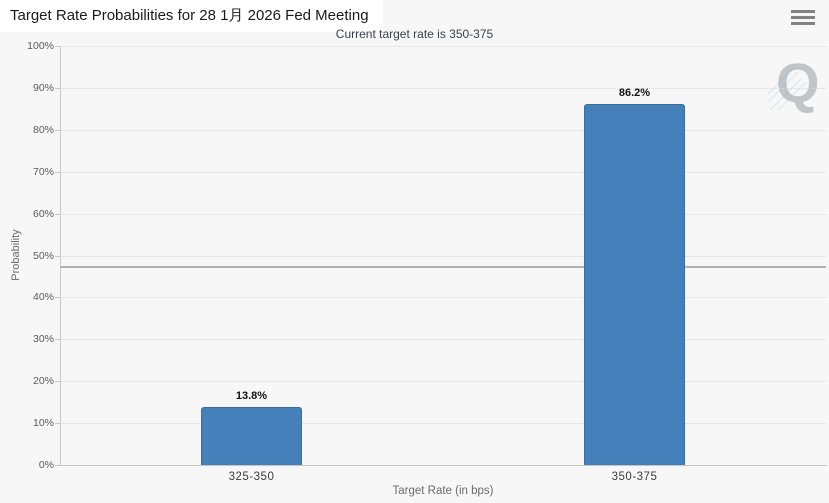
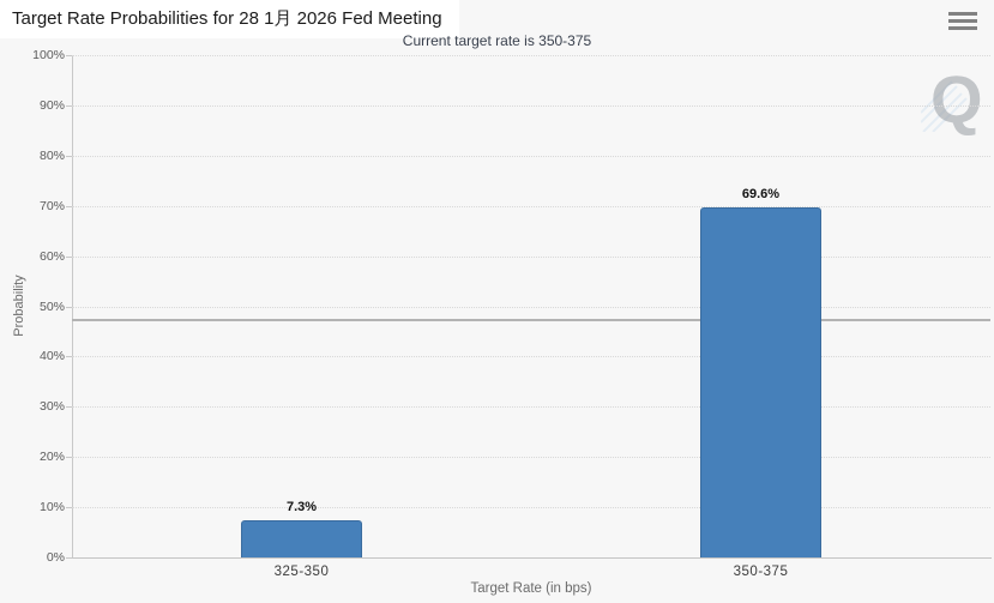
325-350: 13.8% -> 7.3%
350-375: 86.2% -> 69.6%
